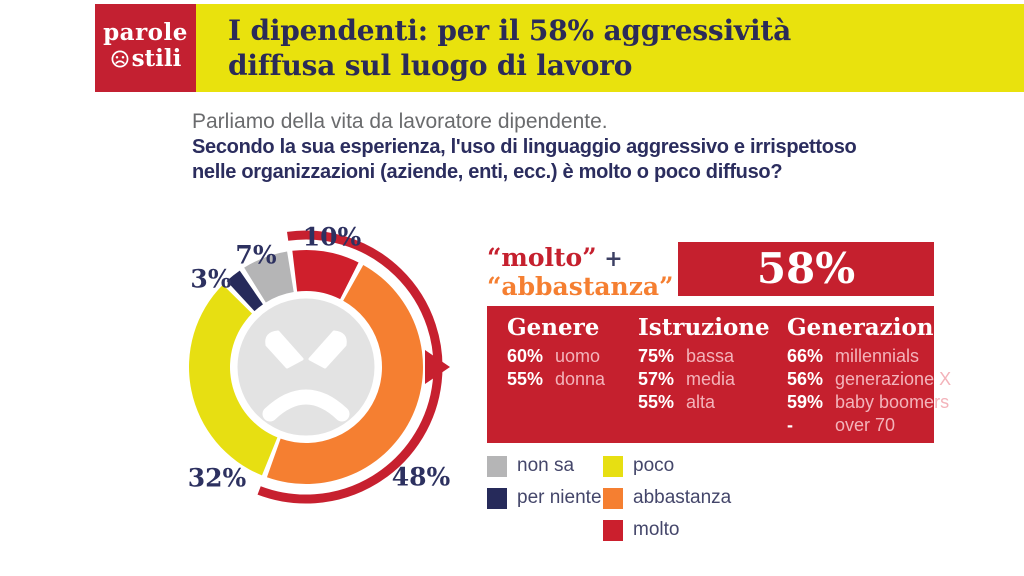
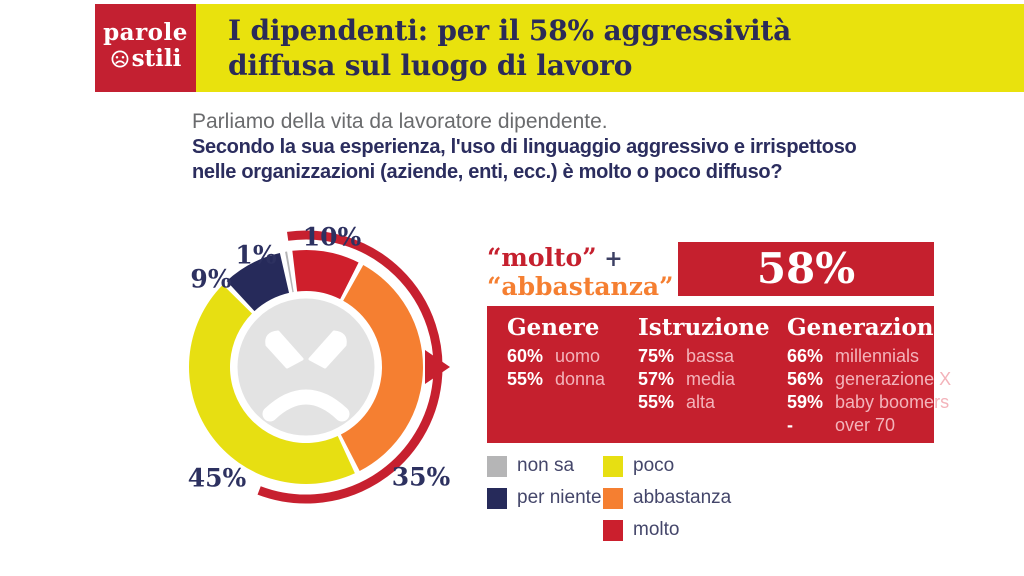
abbastanza: 48% -> 35%
poco: 32% -> 45%
per niente: 3% -> 9%
non sa: 7% -> 1%
